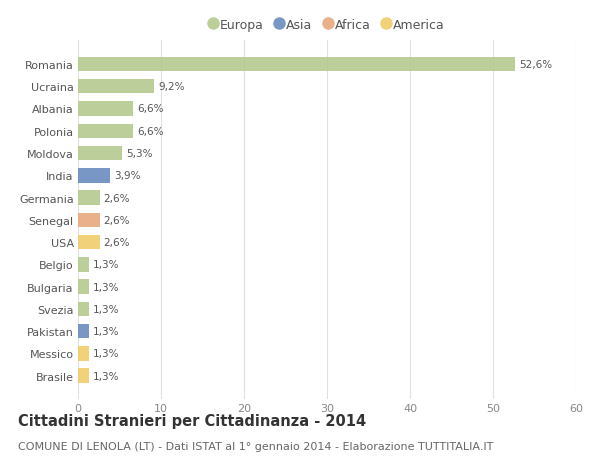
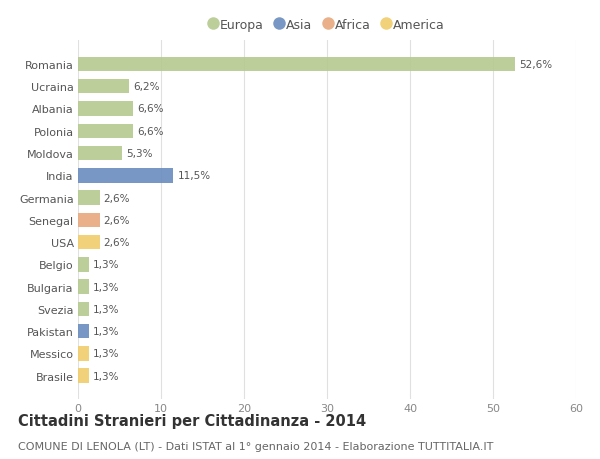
Ucraina: 9,2% -> 6,2%
India: 3,9% -> 11,5%
